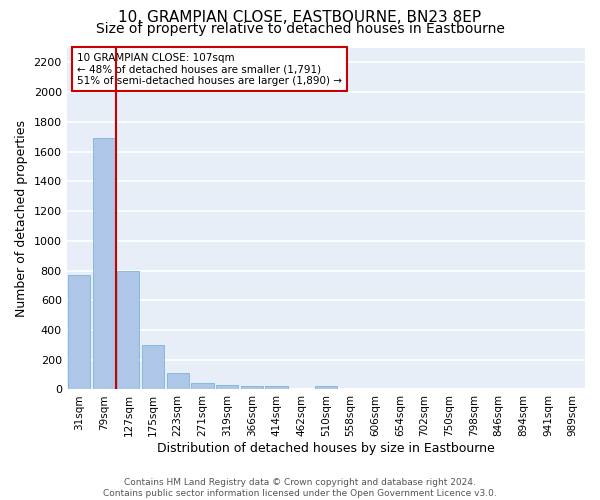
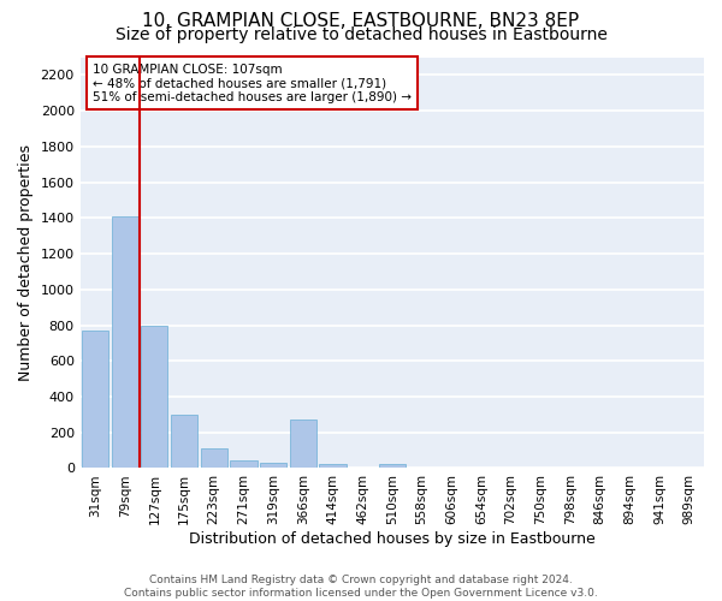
79sqm: 1690 -> 1410
366sqm: 20 -> 270
